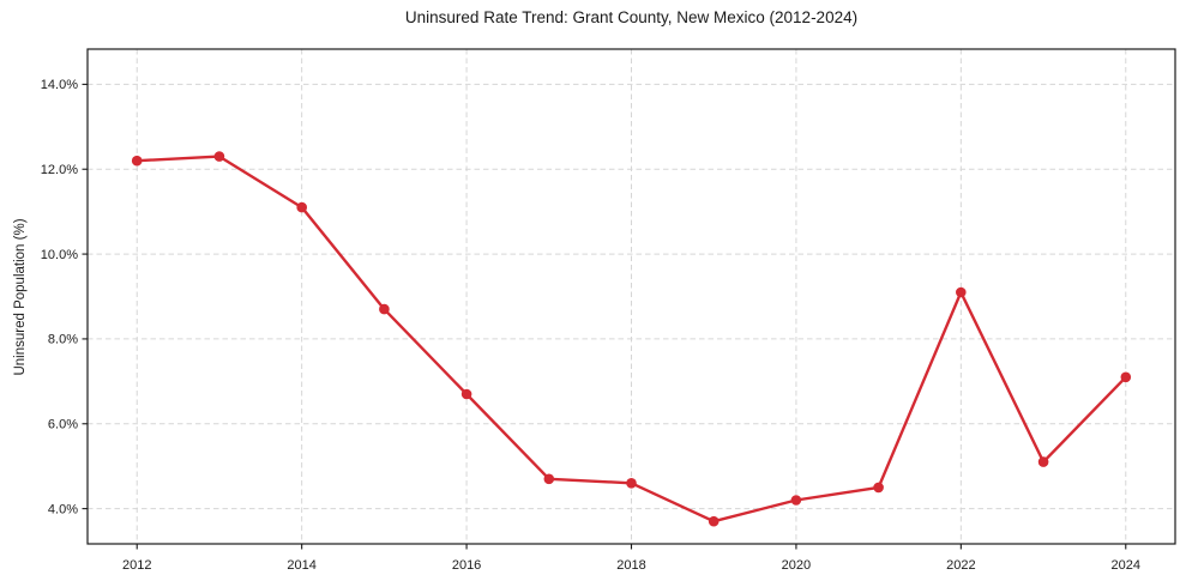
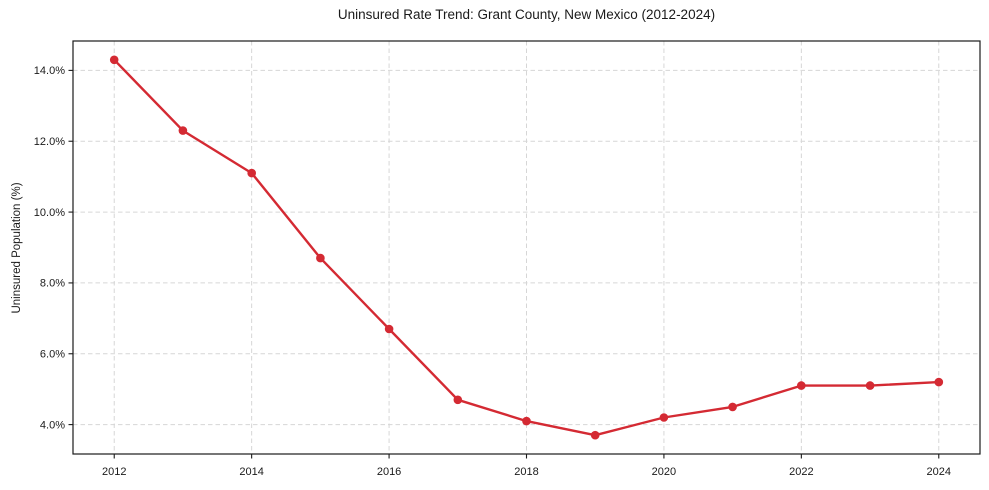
2012: 12.2% -> 14.3%
2018: 4.6% -> 4.1%
2022: 9.1% -> 5.1%
2024: 7.1% -> 5.2%
